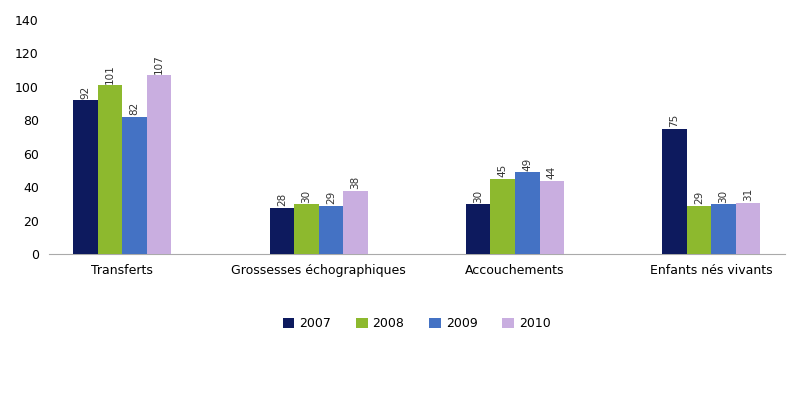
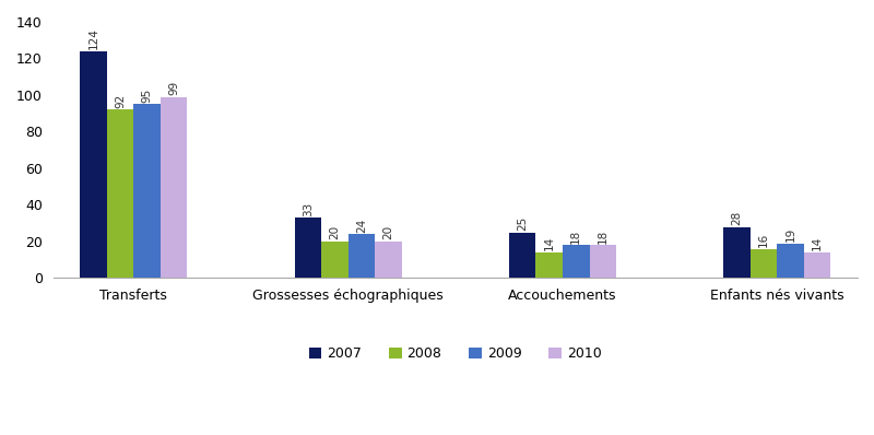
2007/Transferts: 92 -> 124
2008/Transferts: 101 -> 92
2009/Transferts: 82 -> 95
2010/Transferts: 107 -> 99
2007/Grossesses échographiques: 28 -> 33
2008/Grossesses échographiques: 30 -> 20
2009/Grossesses échographiques: 29 -> 24
2010/Grossesses échographiques: 38 -> 20
2007/Accouchements: 30 -> 25
2008/Accouchements: 45 -> 14
2009/Accouchements: 49 -> 18
2010/Accouchements: 44 -> 18
2007/Enfants nés vivants: 75 -> 28
2008/Enfants nés vivants: 29 -> 16
2009/Enfants nés vivants: 30 -> 19
2010/Enfants nés vivants: 31 -> 14
